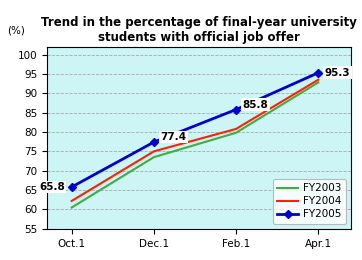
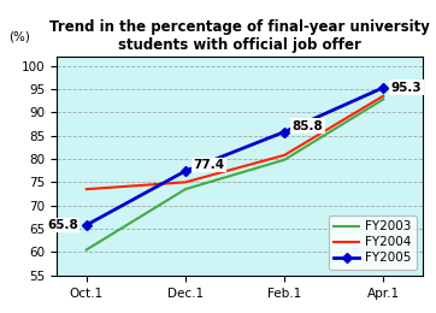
FY2004/Oct.1: 62.2 -> 73.5
